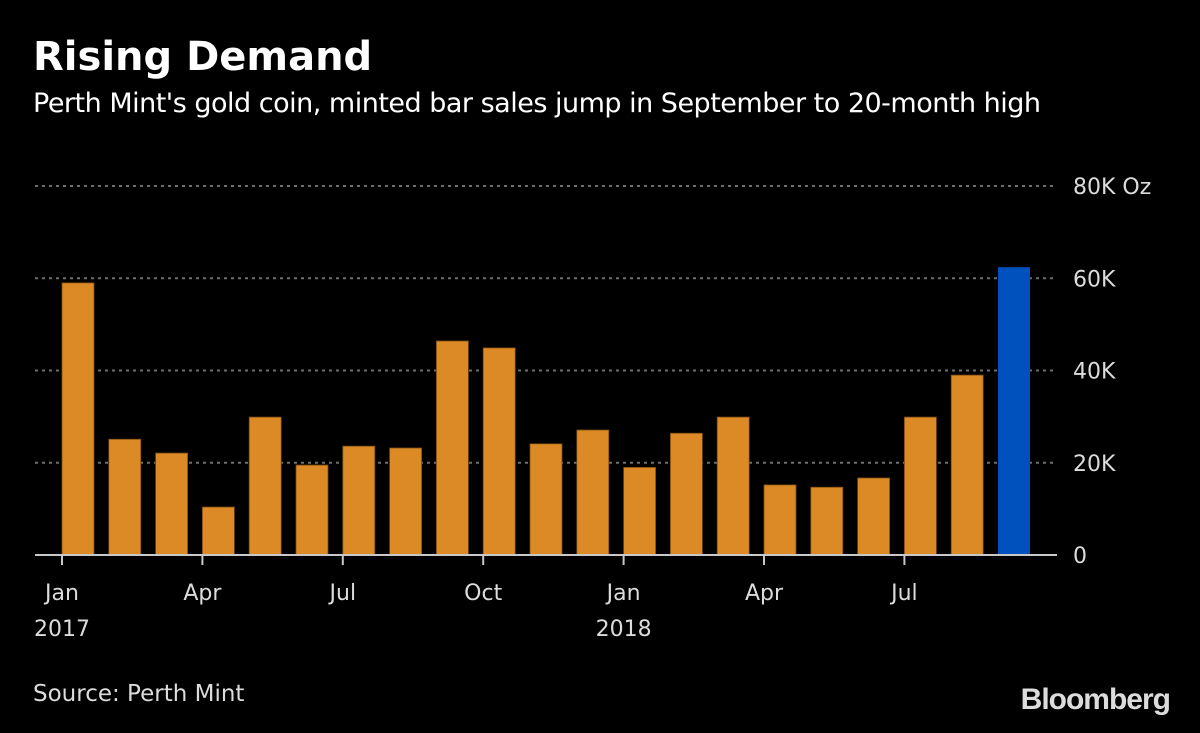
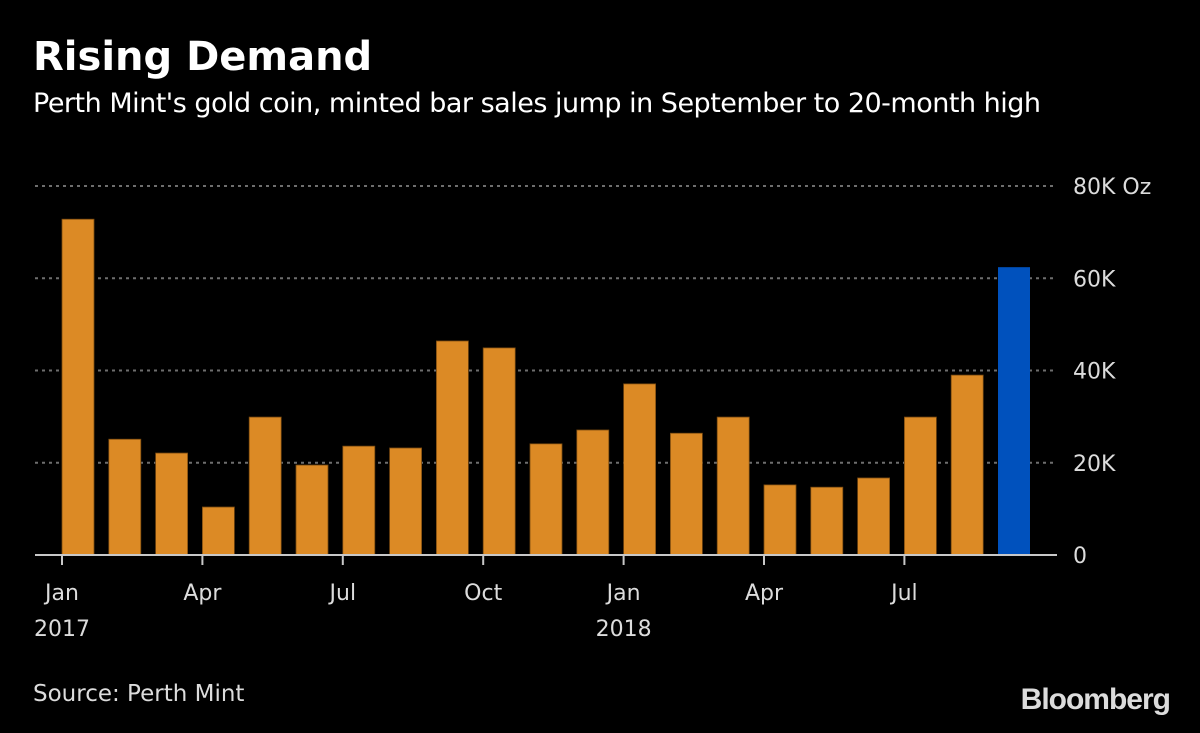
Jan 2017: 59K -> 73K
Jan 2018: 19K -> 37K
